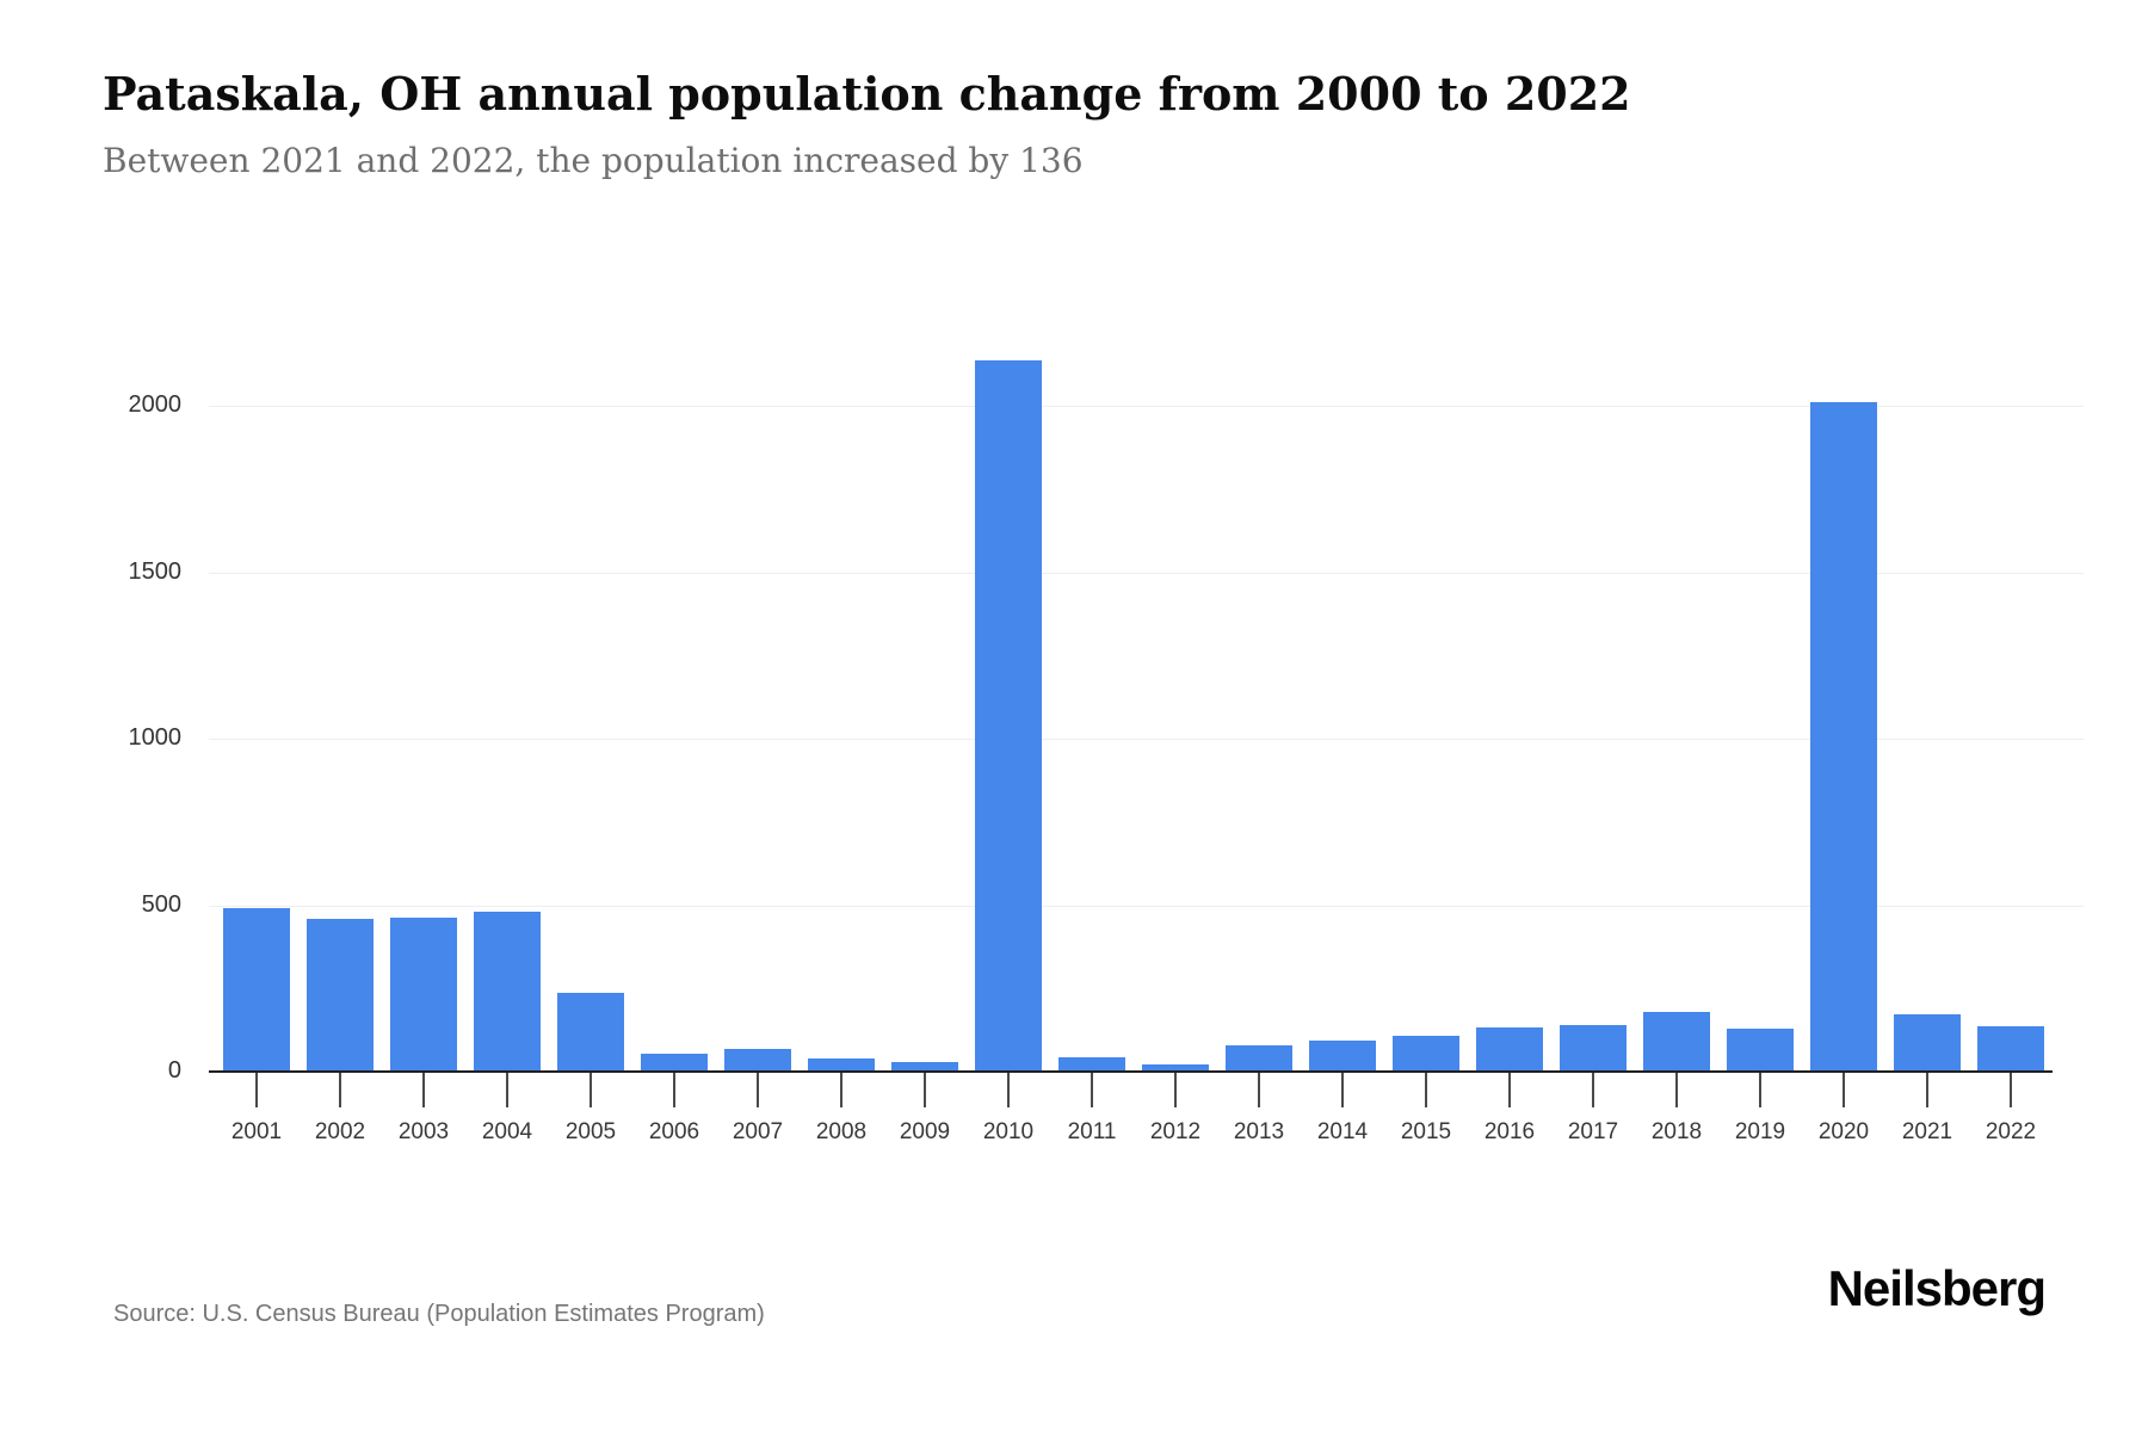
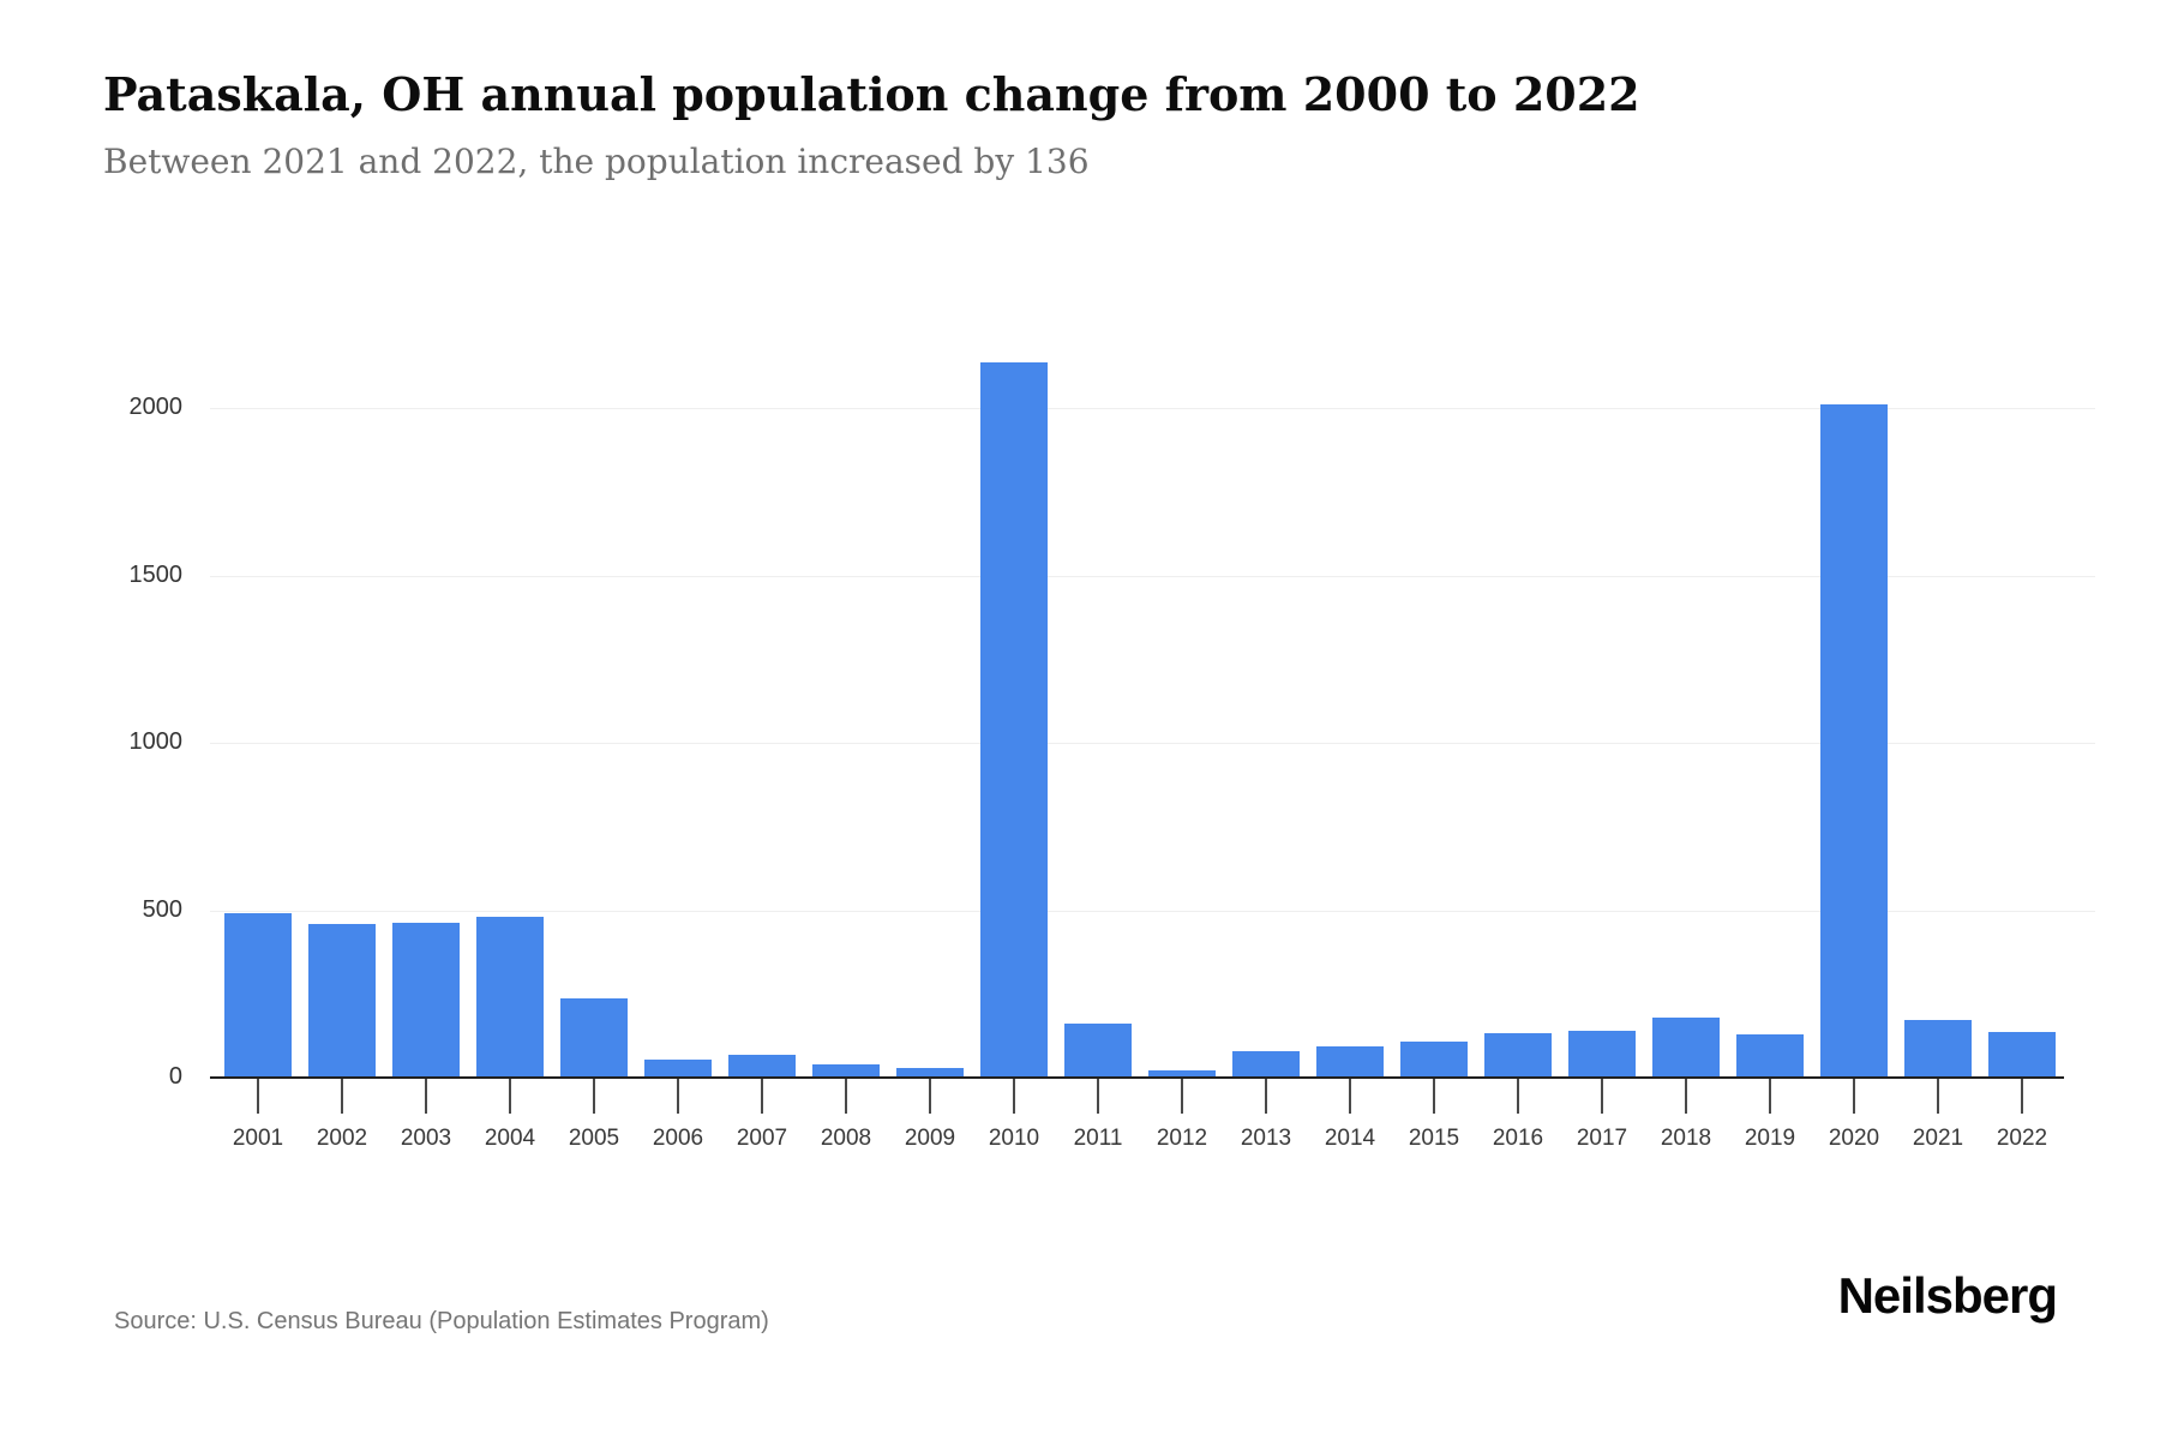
2011: 40 -> 160
